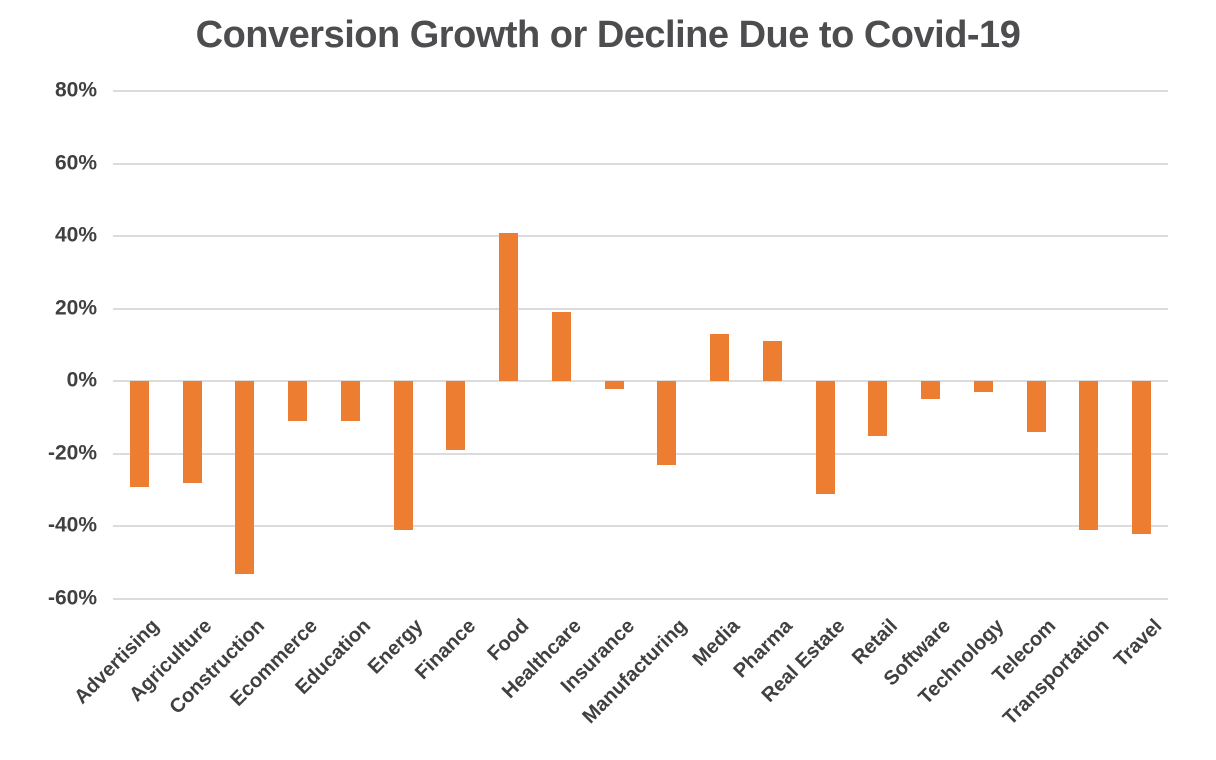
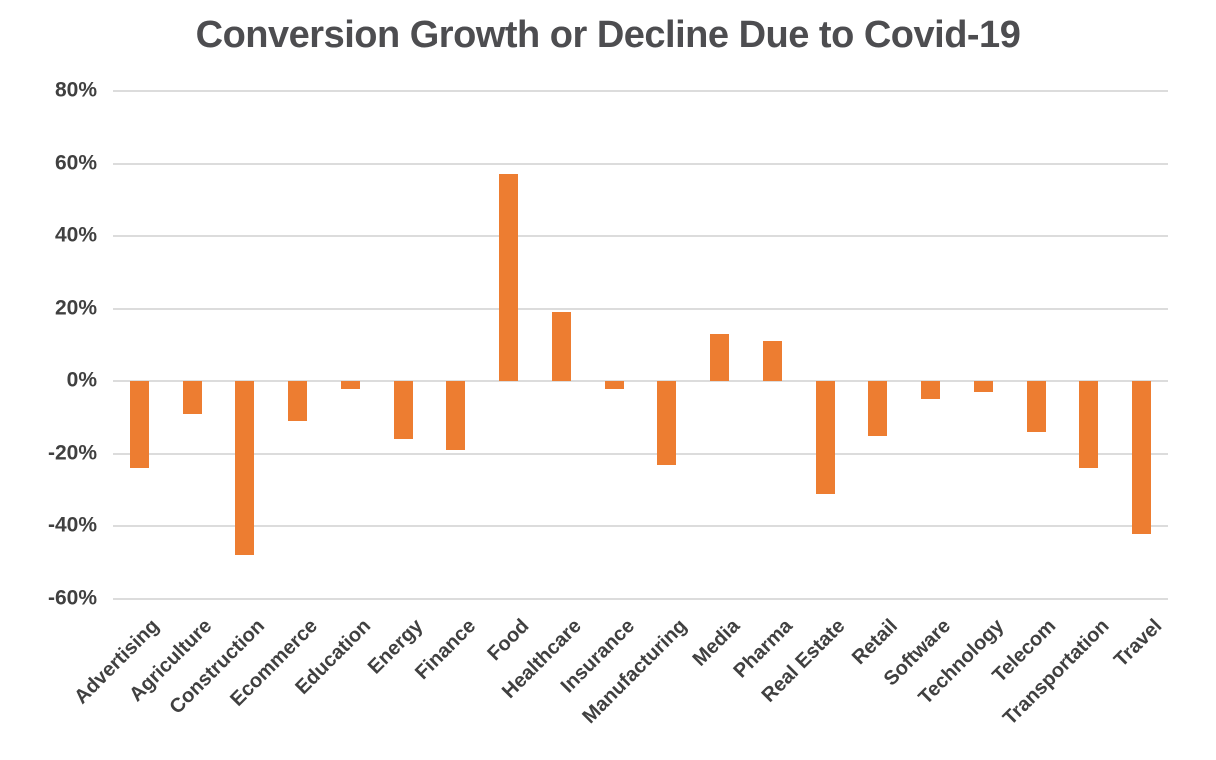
Advertising: -29% -> -24%
Agriculture: -28% -> -9%
Construction: -53% -> -48%
Education: -11% -> -2%
Energy: -41% -> -16%
Food: 41% -> 57%
Transportation: -41% -> -24%
